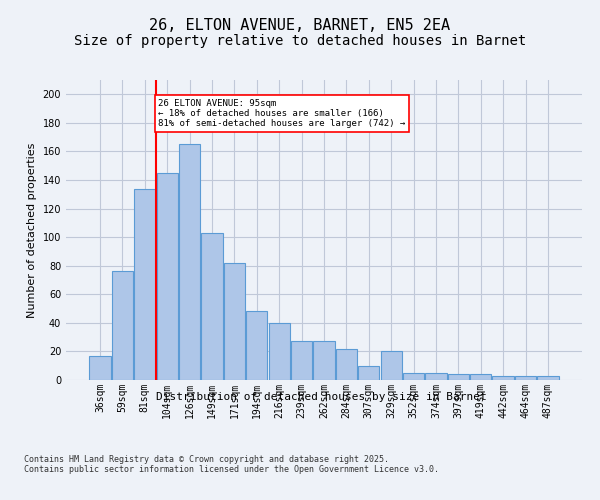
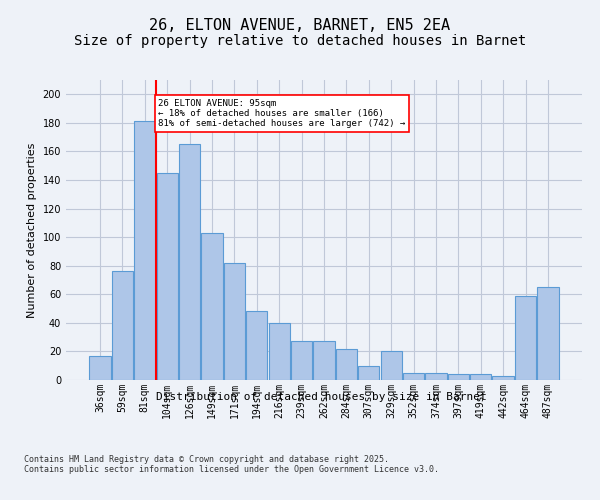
81sqm: 134 -> 181
464sqm: 3 -> 59
487sqm: 3 -> 65
